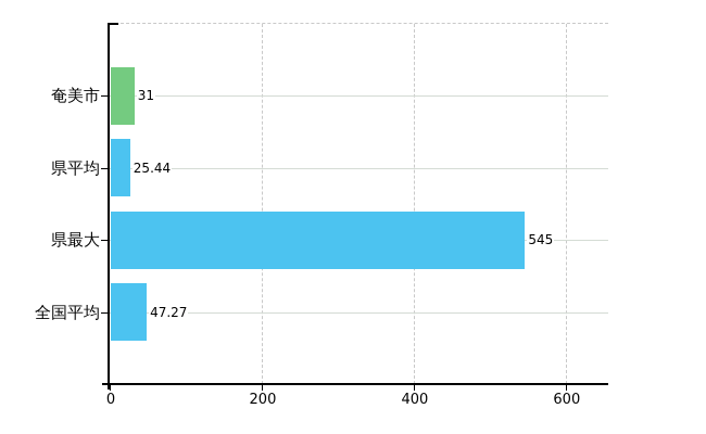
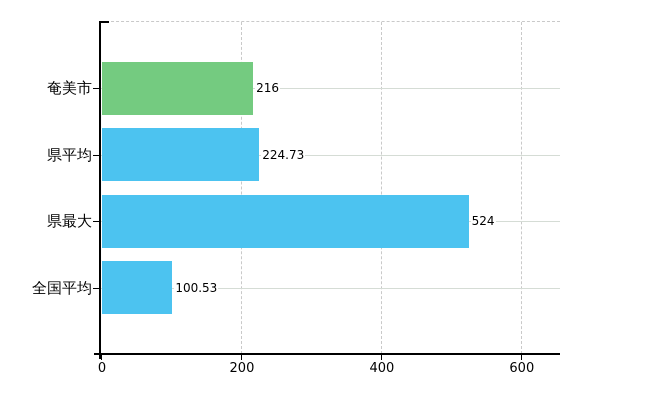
奄美市: 31 -> 216
県平均: 25.44 -> 224.73
県最大: 545 -> 524
全国平均: 47.27 -> 100.53
